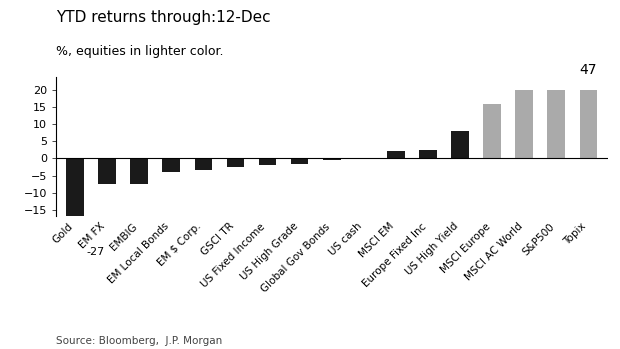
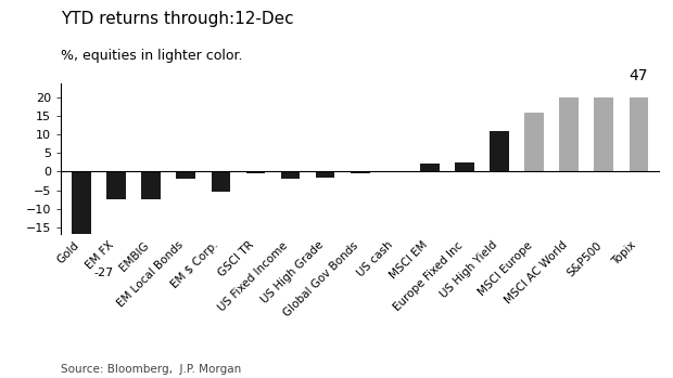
EM Local Bonds: -4.0 -> -2.0
EM $ Corp.: -3.5 -> -5.5
GSCI TR: -2.5 -> -0.5
US High Yield: 8.0 -> 11.0
